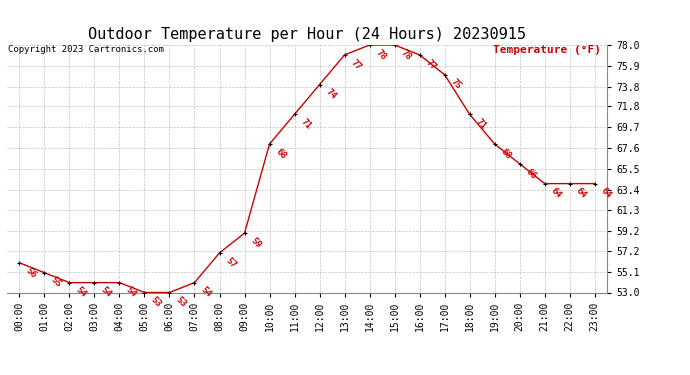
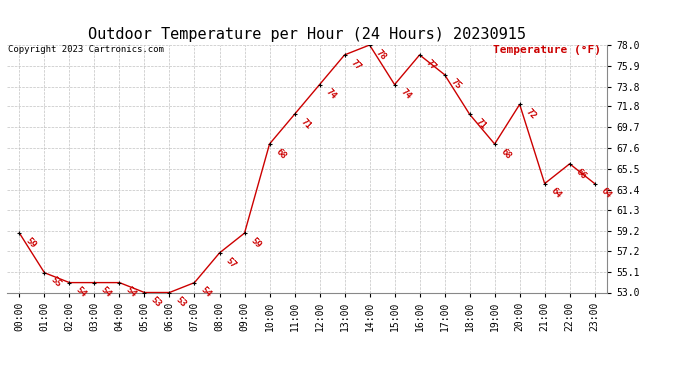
00:00: 56 -> 59
15:00: 78 -> 74
20:00: 66 -> 72
22:00: 64 -> 66
